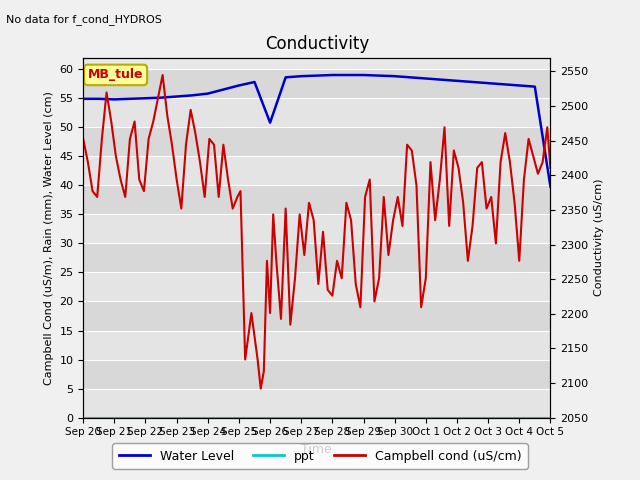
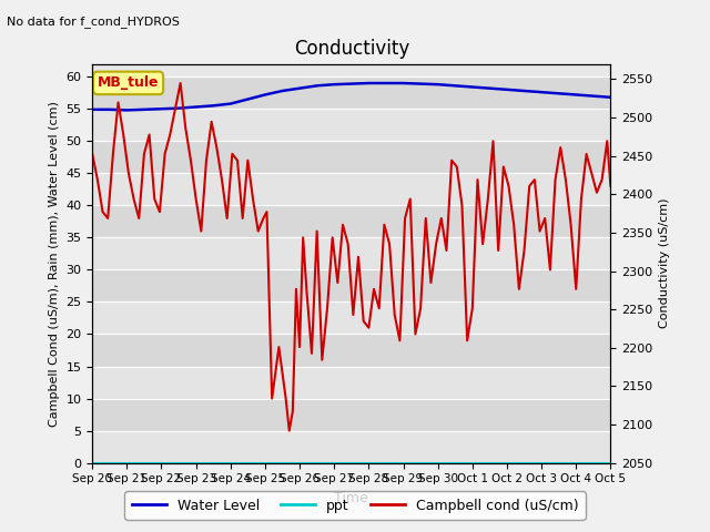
Water Level/Sep 26: 50.8 -> 58.2
Water Level/Oct 5: 39.8 -> 56.8
